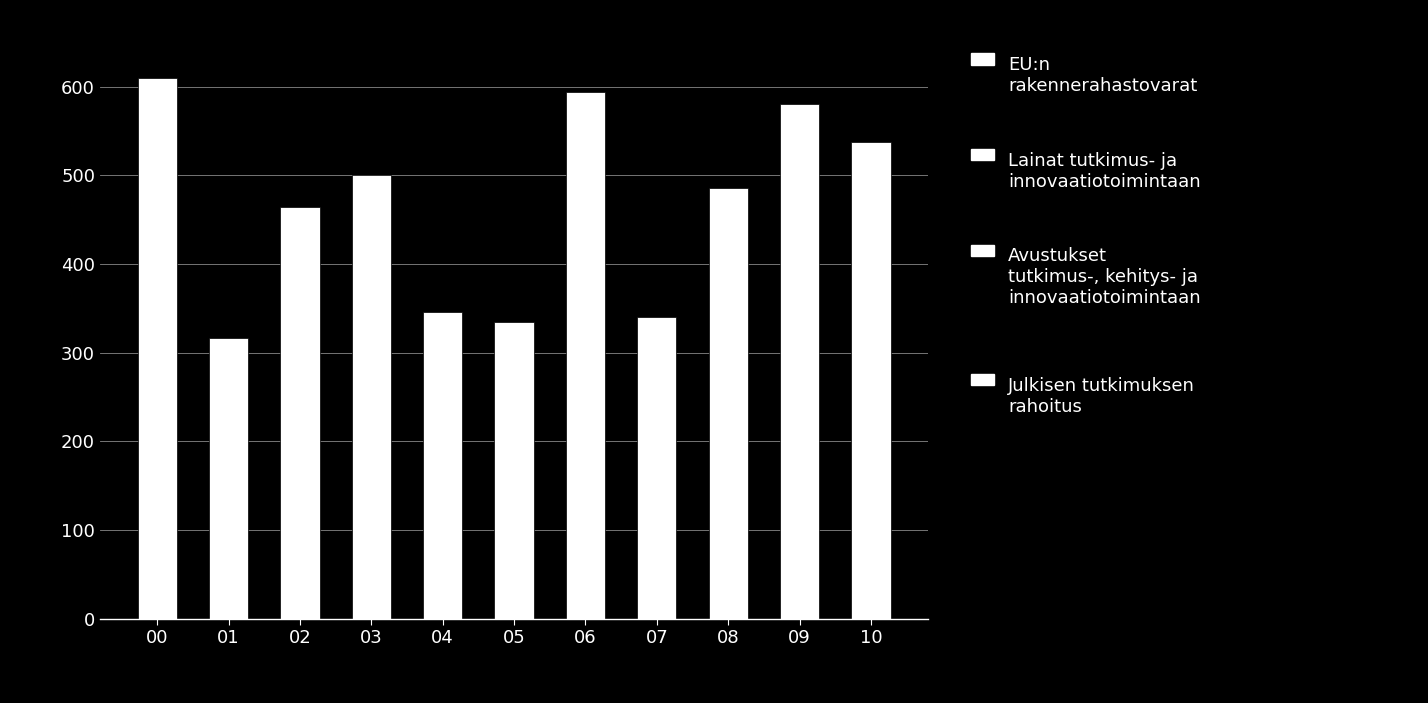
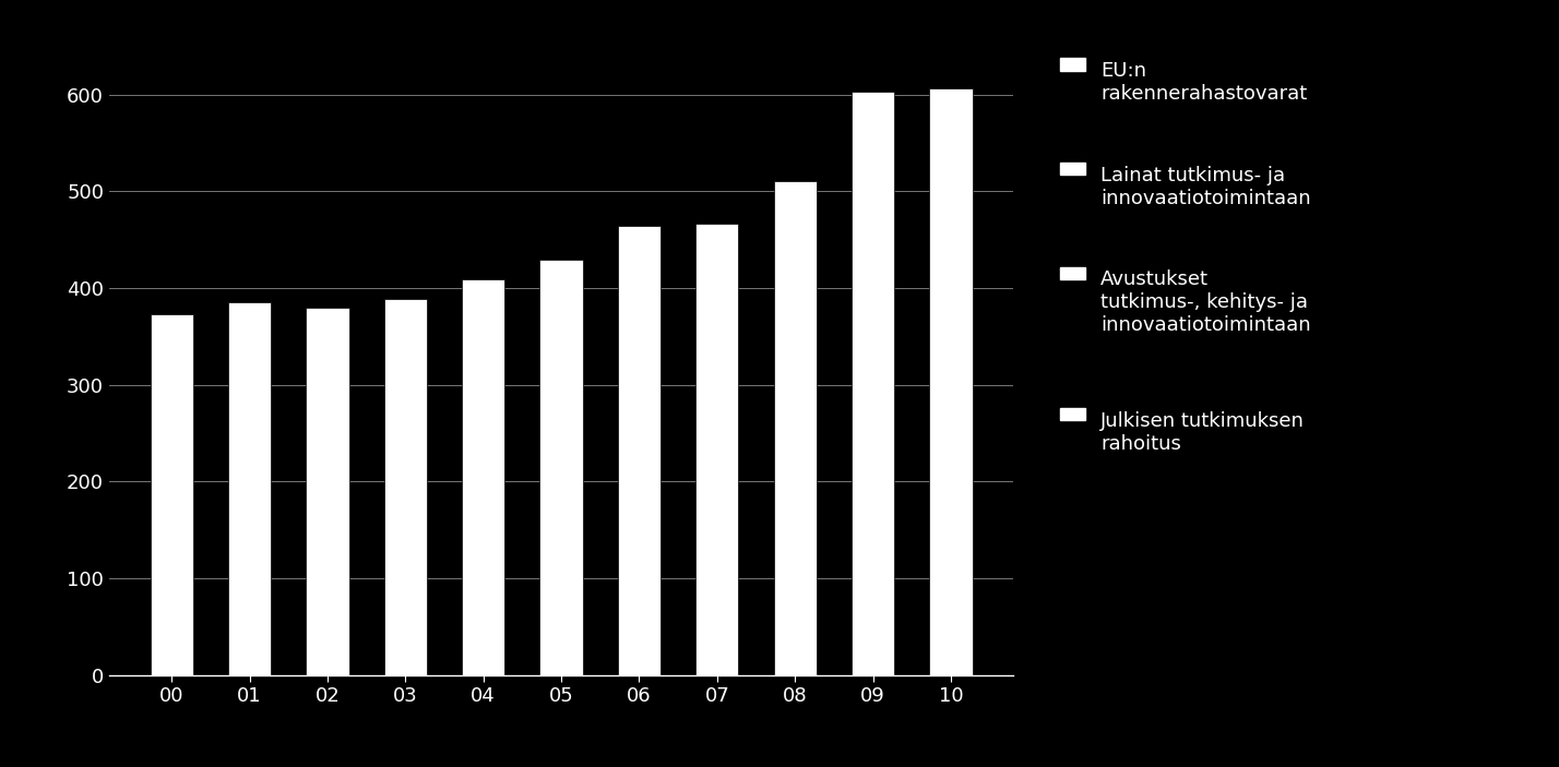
00: 610 -> 373
01: 316 -> 385
02: 464 -> 380
03: 500 -> 389
04: 346 -> 409
05: 334 -> 429
06: 594 -> 464
07: 340 -> 466
08: 486 -> 510
09: 580 -> 603
10: 538 -> 606
